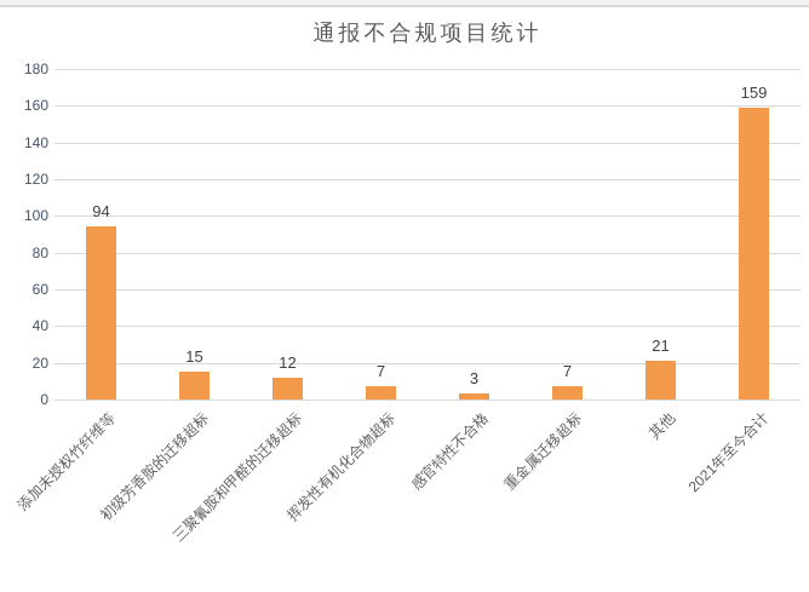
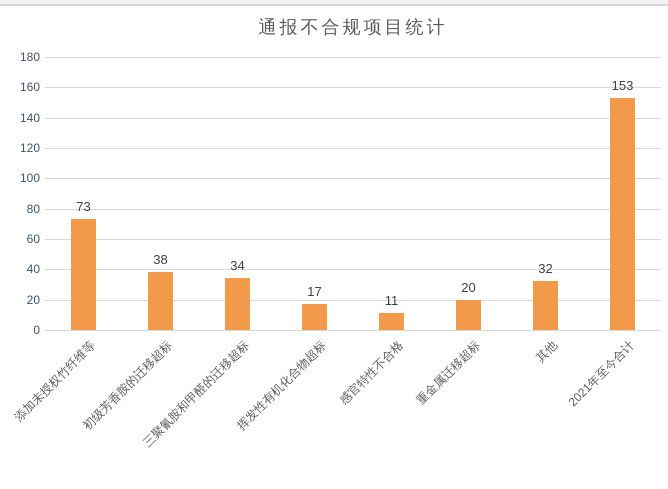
添加未授权竹纤维等: 94 -> 73
初级芳香胺的迁移超标: 15 -> 38
三聚氰胺和甲醛的迁移超标: 12 -> 34
挥发性有机化合物超标: 7 -> 17
感官特性不合格: 3 -> 11
重金属迁移超标: 7 -> 20
其他: 21 -> 32
2021年至今合计: 159 -> 153
